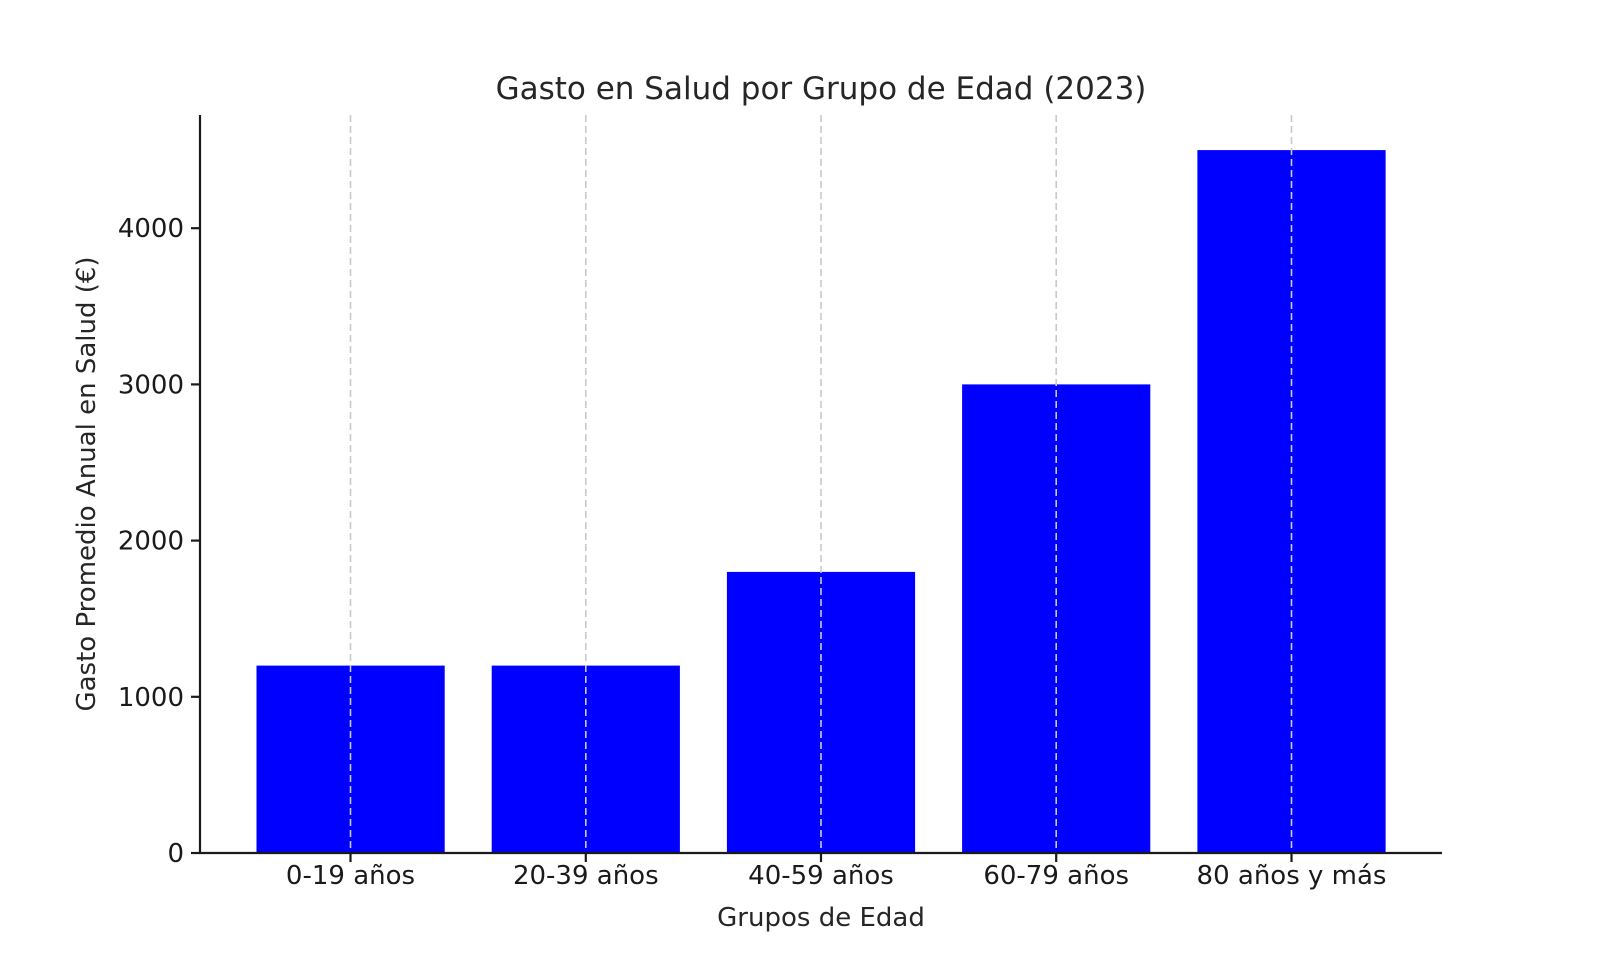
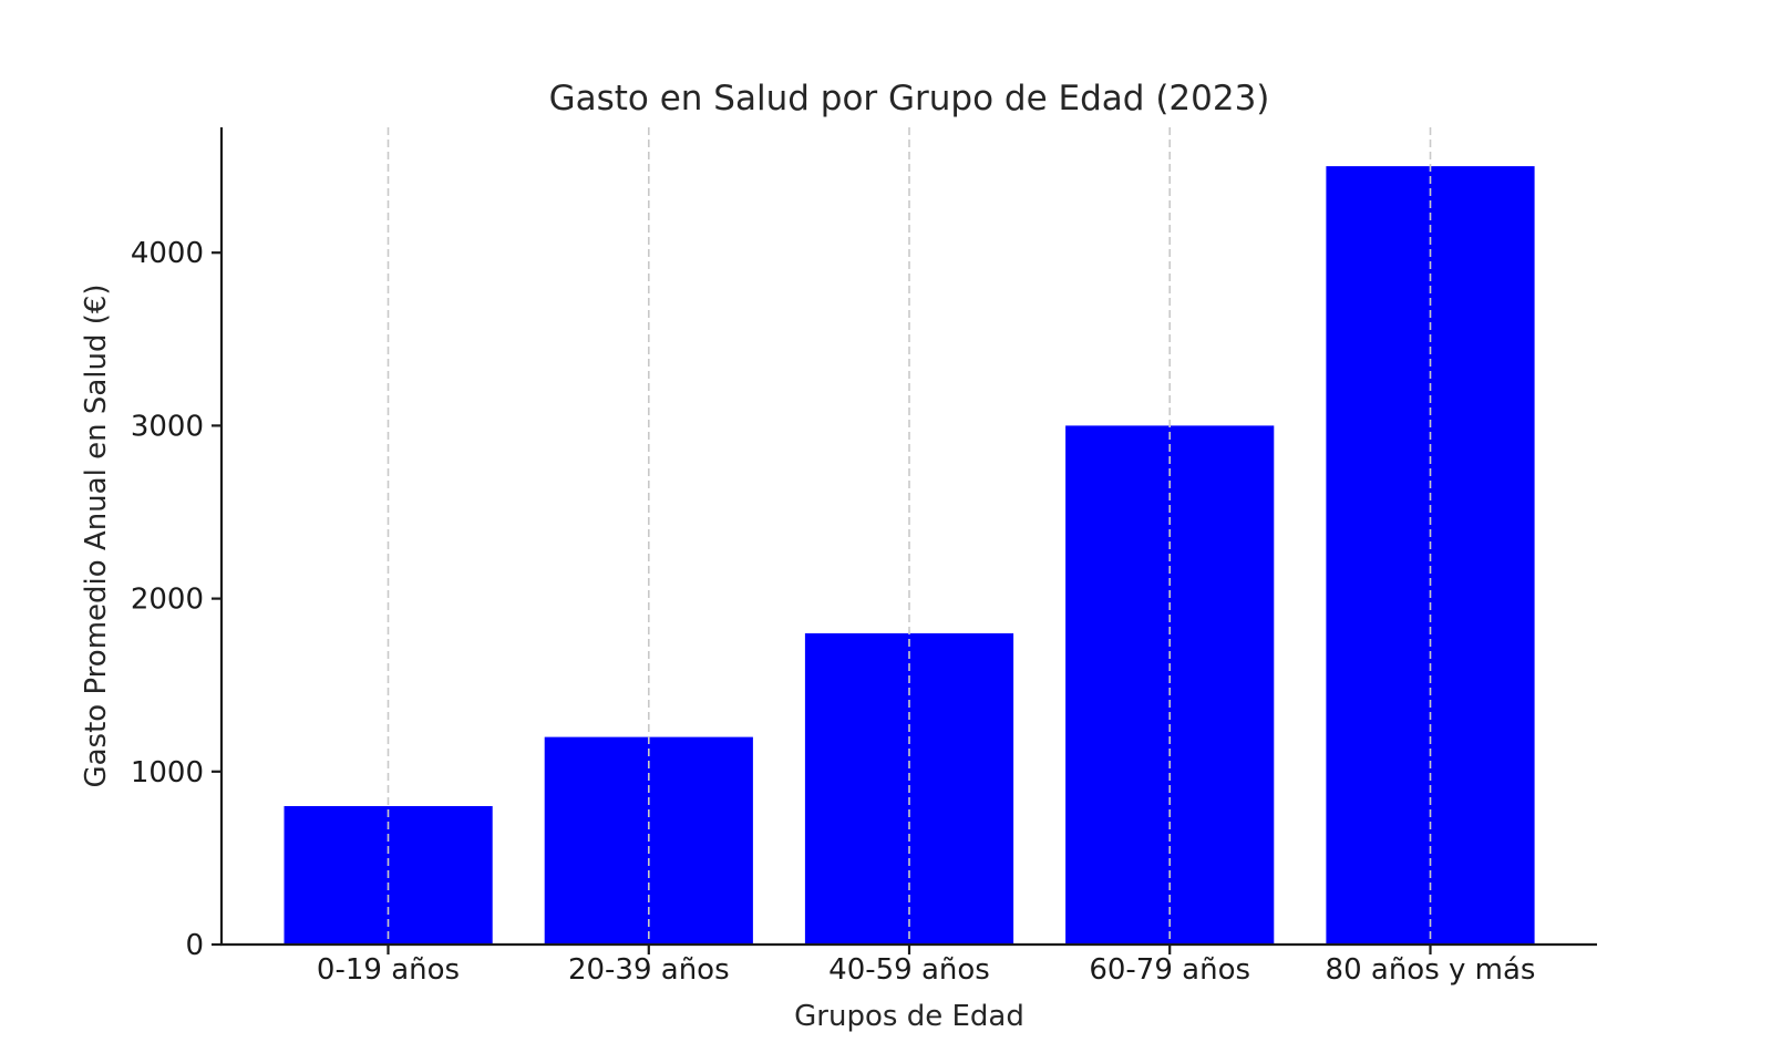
0-19 años: 1200 -> 800
